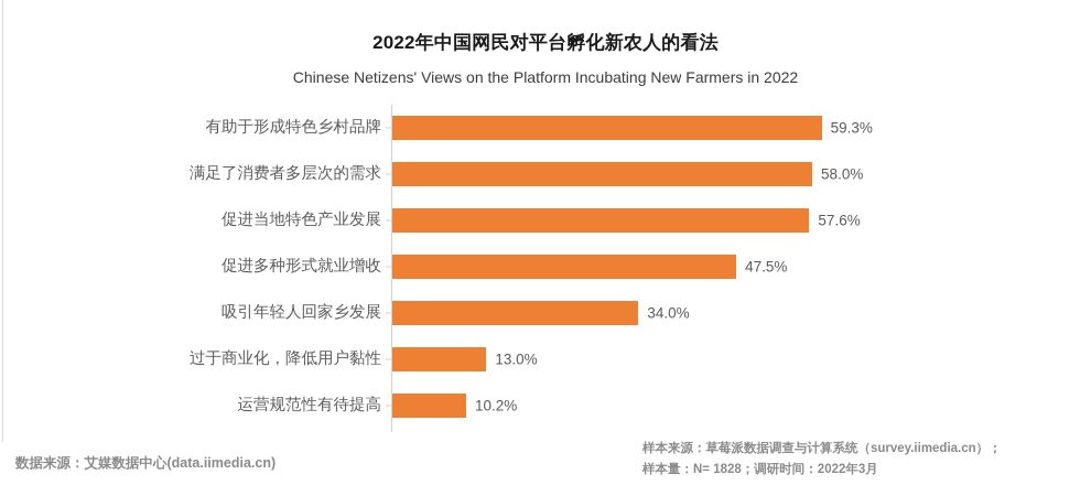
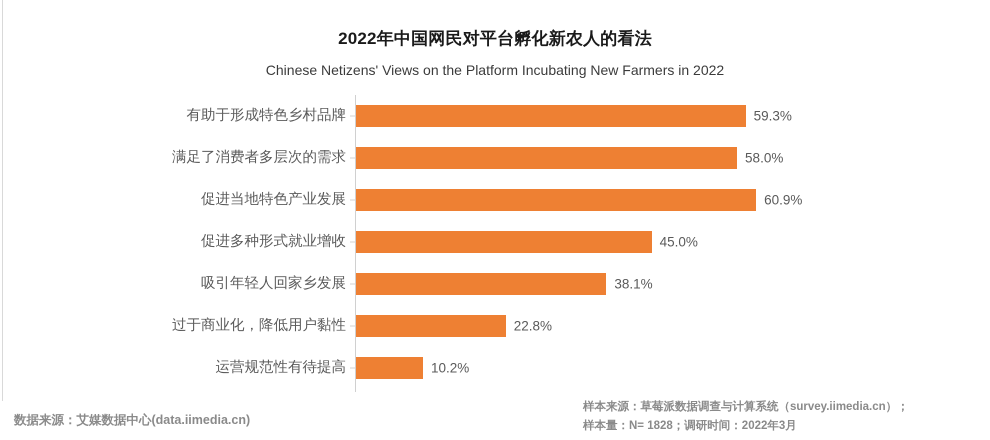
促进当地特色产业发展: 57.6% -> 60.9%
促进多种形式就业增收: 47.5% -> 45.0%
吸引年轻人回家乡发展: 34.0% -> 38.1%
过于商业化，降低用户黏性: 13.0% -> 22.8%
